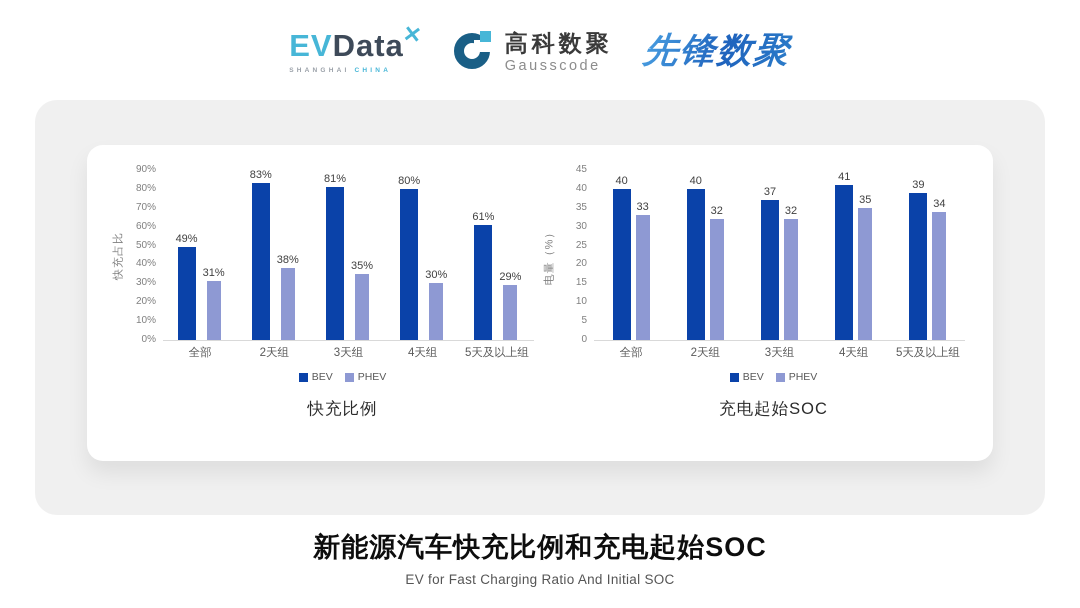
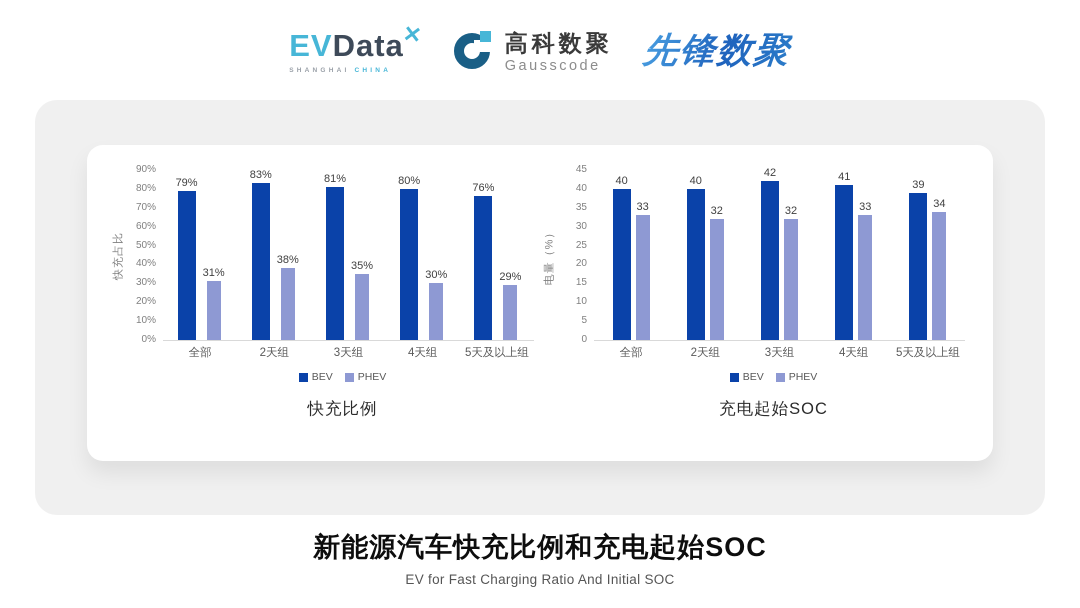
快充比例/BEV/全部: 49% -> 79%
快充比例/BEV/5天及以上组: 61% -> 76%
充电起始SOC/BEV/3天组: 37 -> 42
充电起始SOC/PHEV/4天组: 35 -> 33
